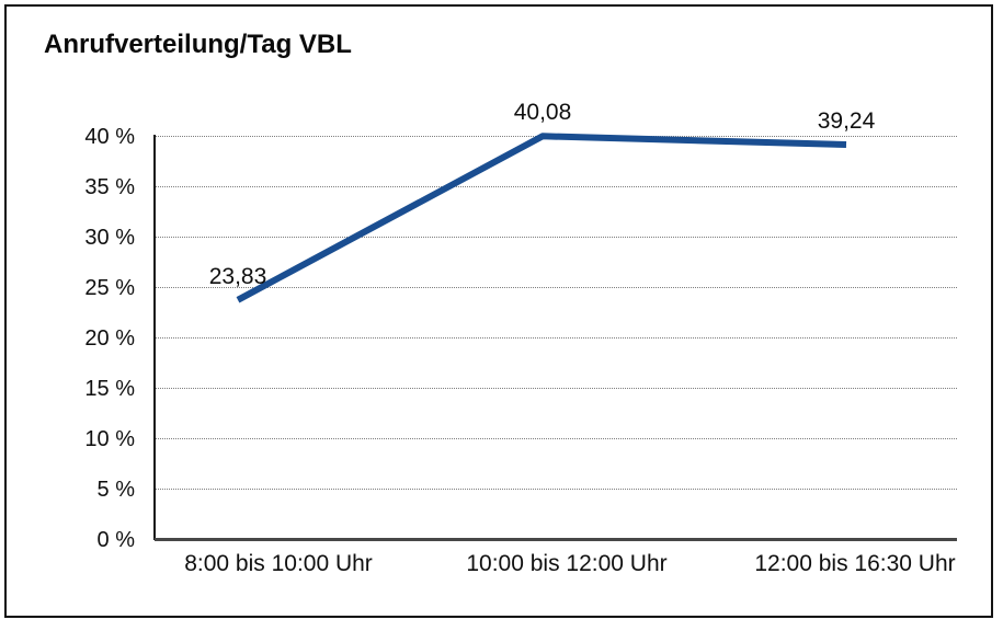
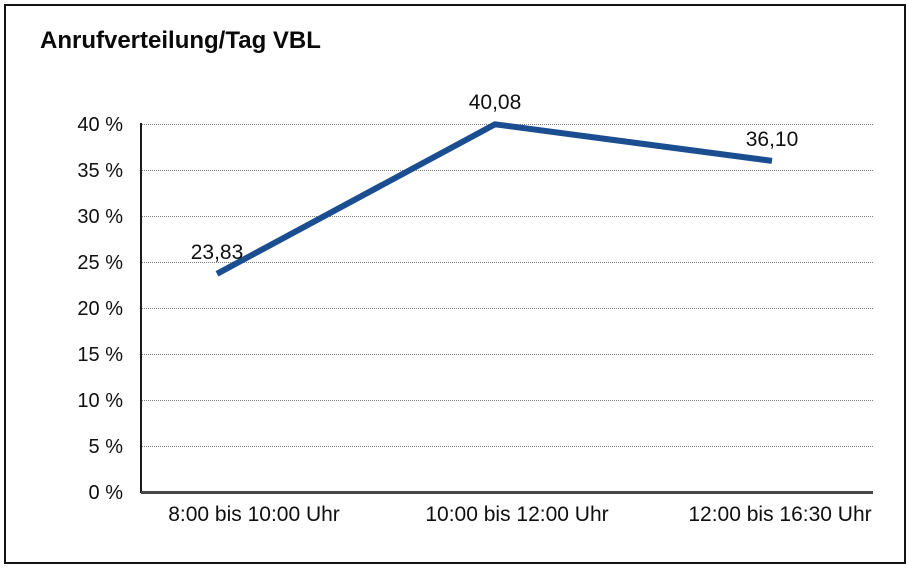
12:00 bis 16:30 Uhr: 39,24 -> 36,10
